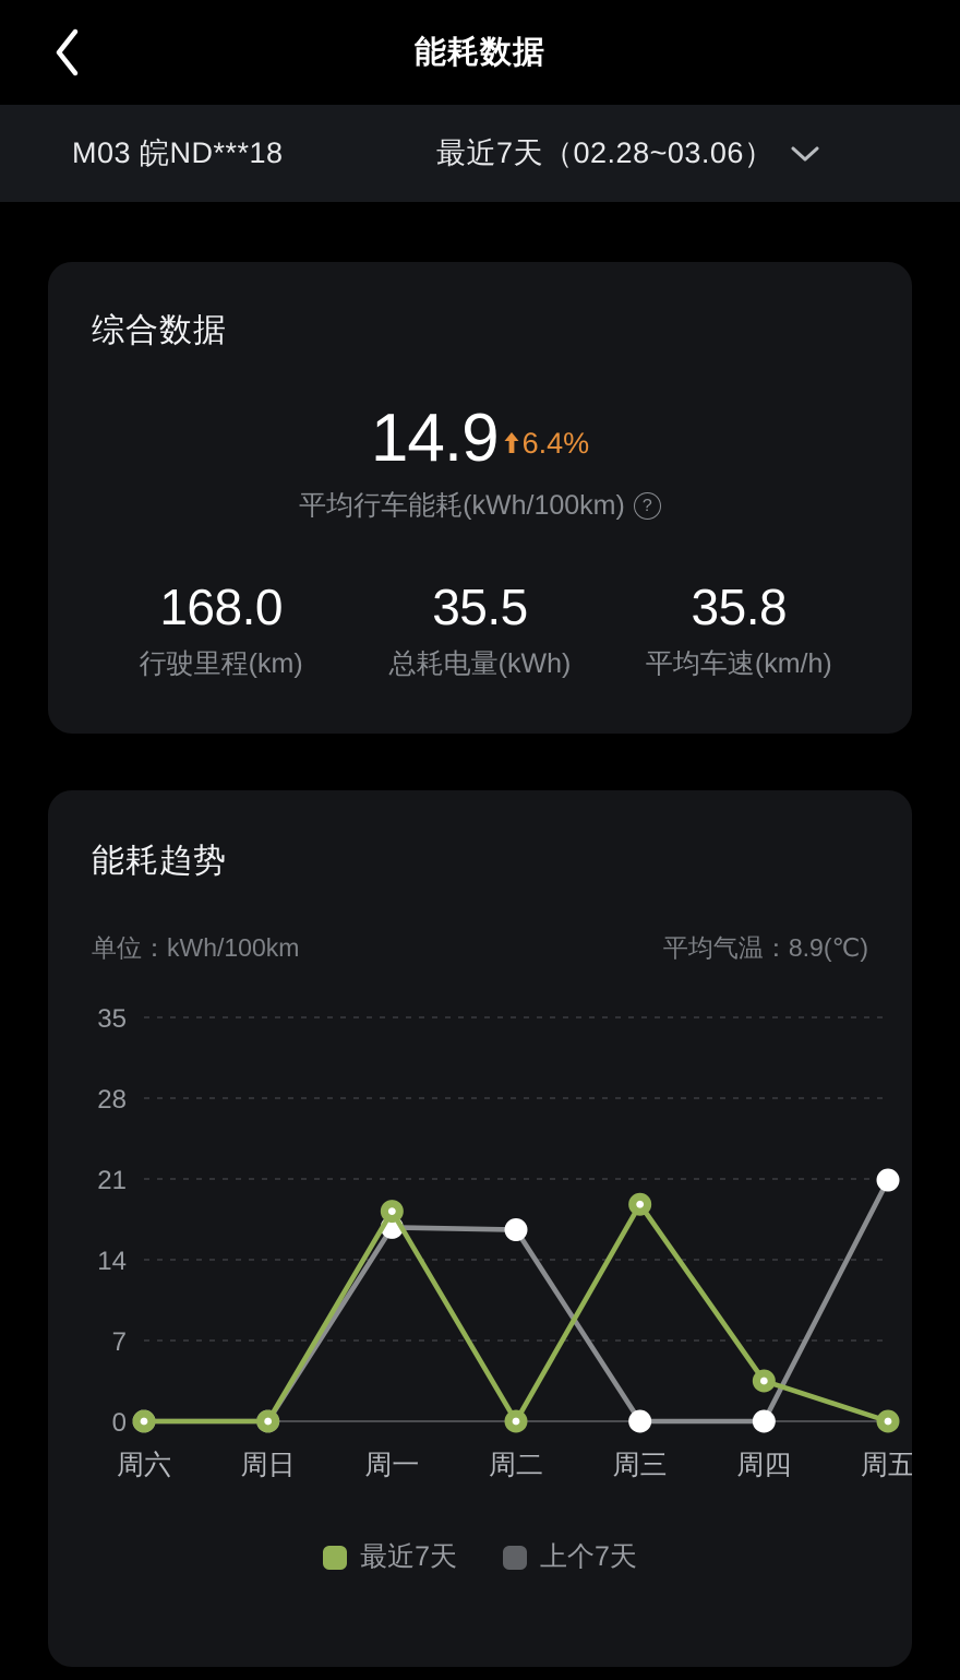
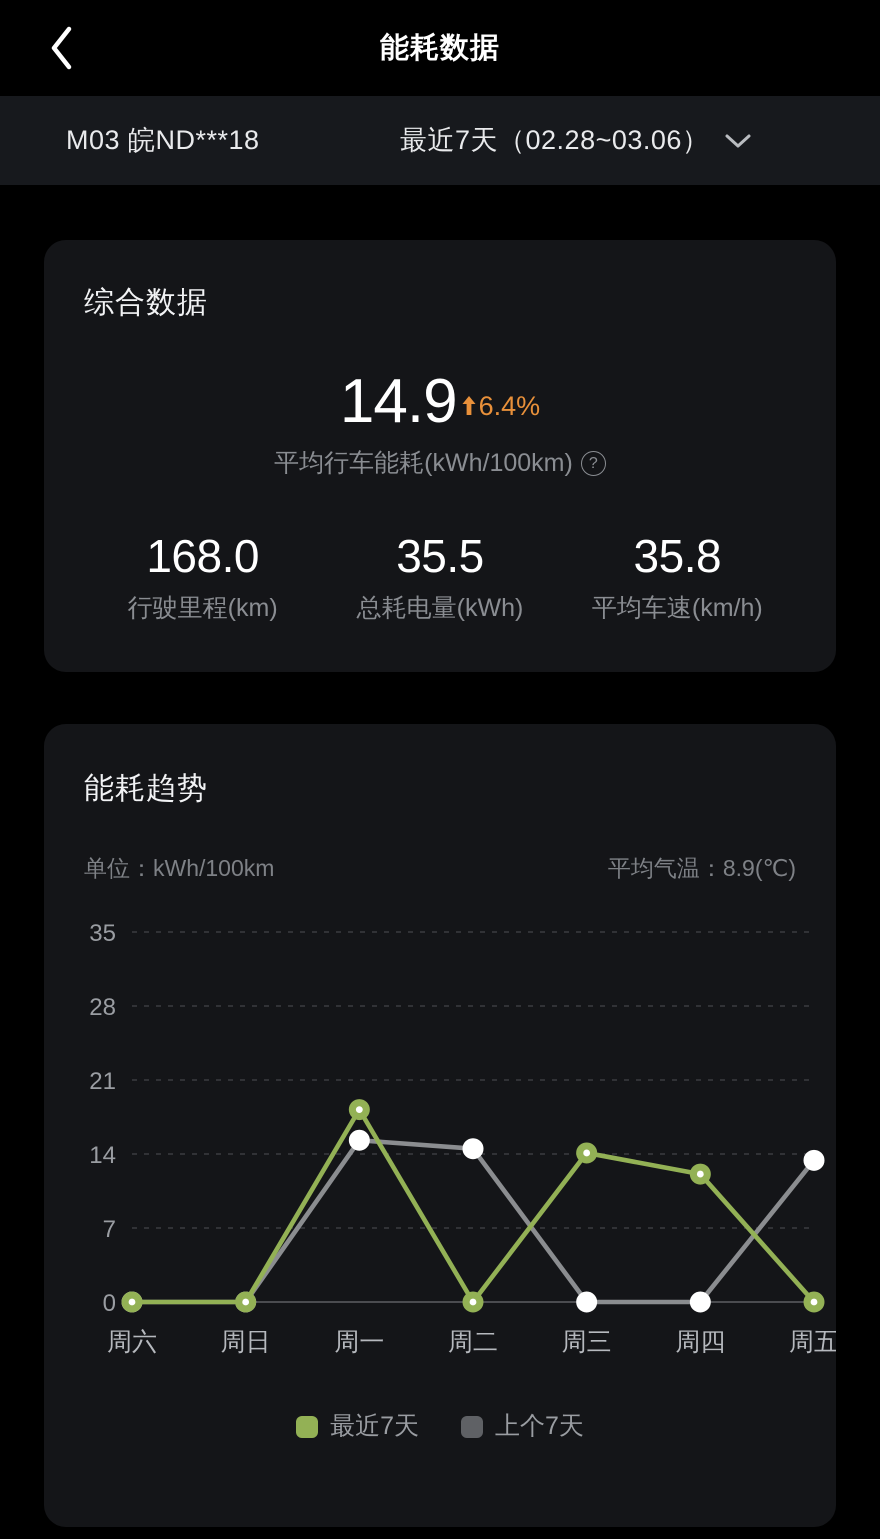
上个7天/周一: 16.8 -> 15.3
上个7天/周二: 16.6 -> 14.5
最近7天/周三: 18.8 -> 14.1
最近7天/周四: 3.5 -> 12.1
上个7天/周五: 20.9 -> 13.4
